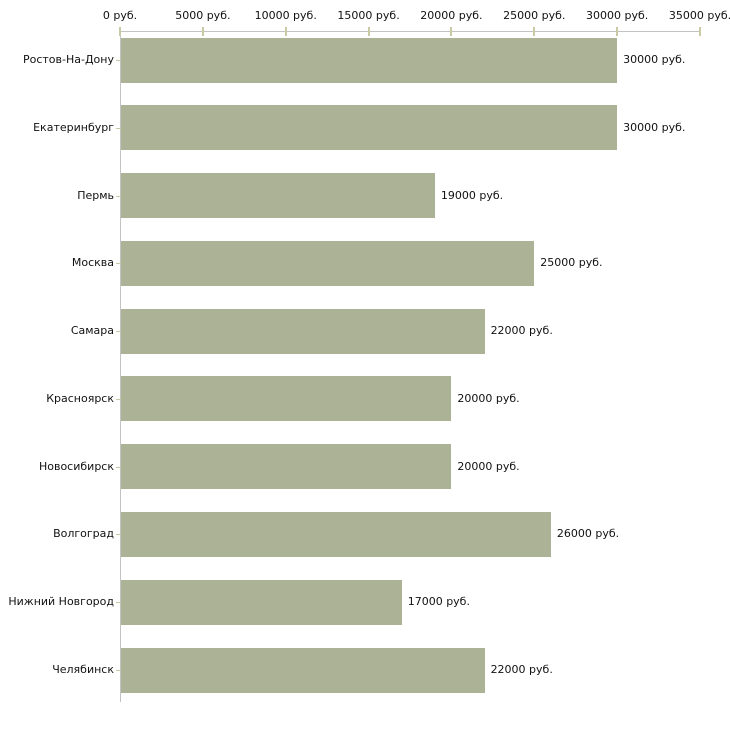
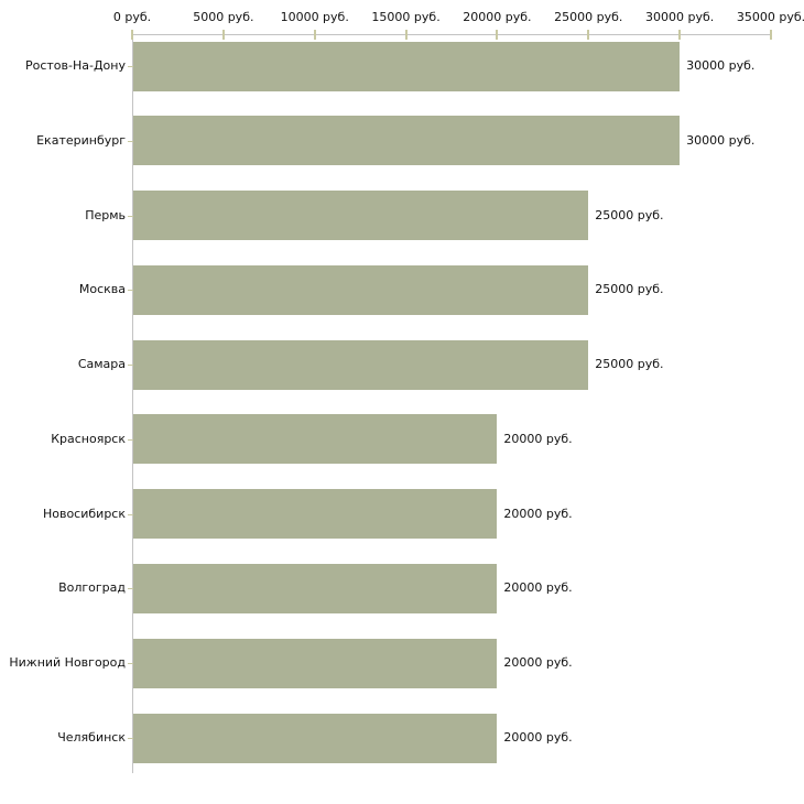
Пермь: 19000 -> 25000
Самара: 22000 -> 25000
Волгоград: 26000 -> 20000
Нижний Новгород: 17000 -> 20000
Челябинск: 22000 -> 20000
